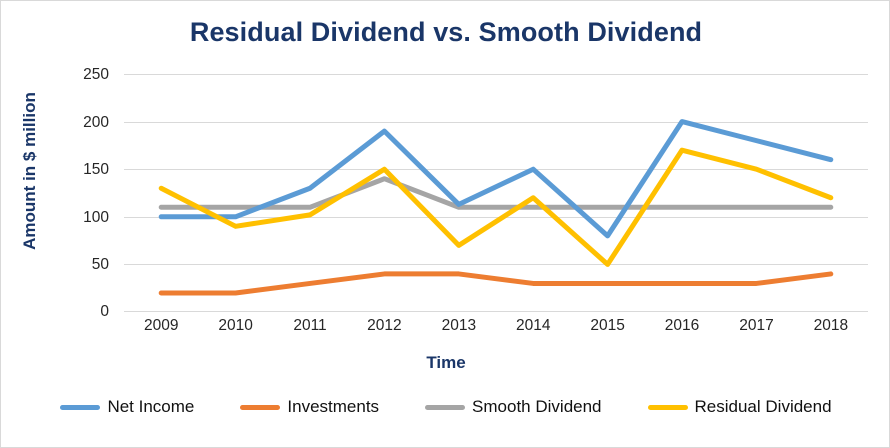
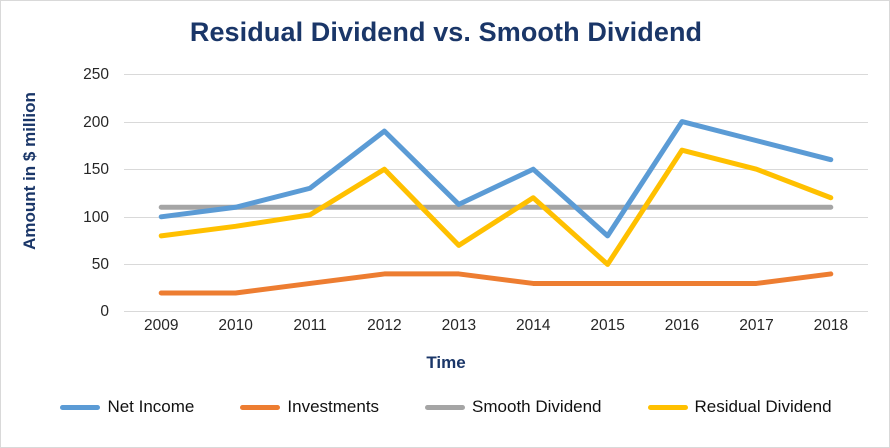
Residual Dividend/2009: 130 -> 80
Net Income/2010: 100 -> 110
Smooth Dividend/2012: 140 -> 110
